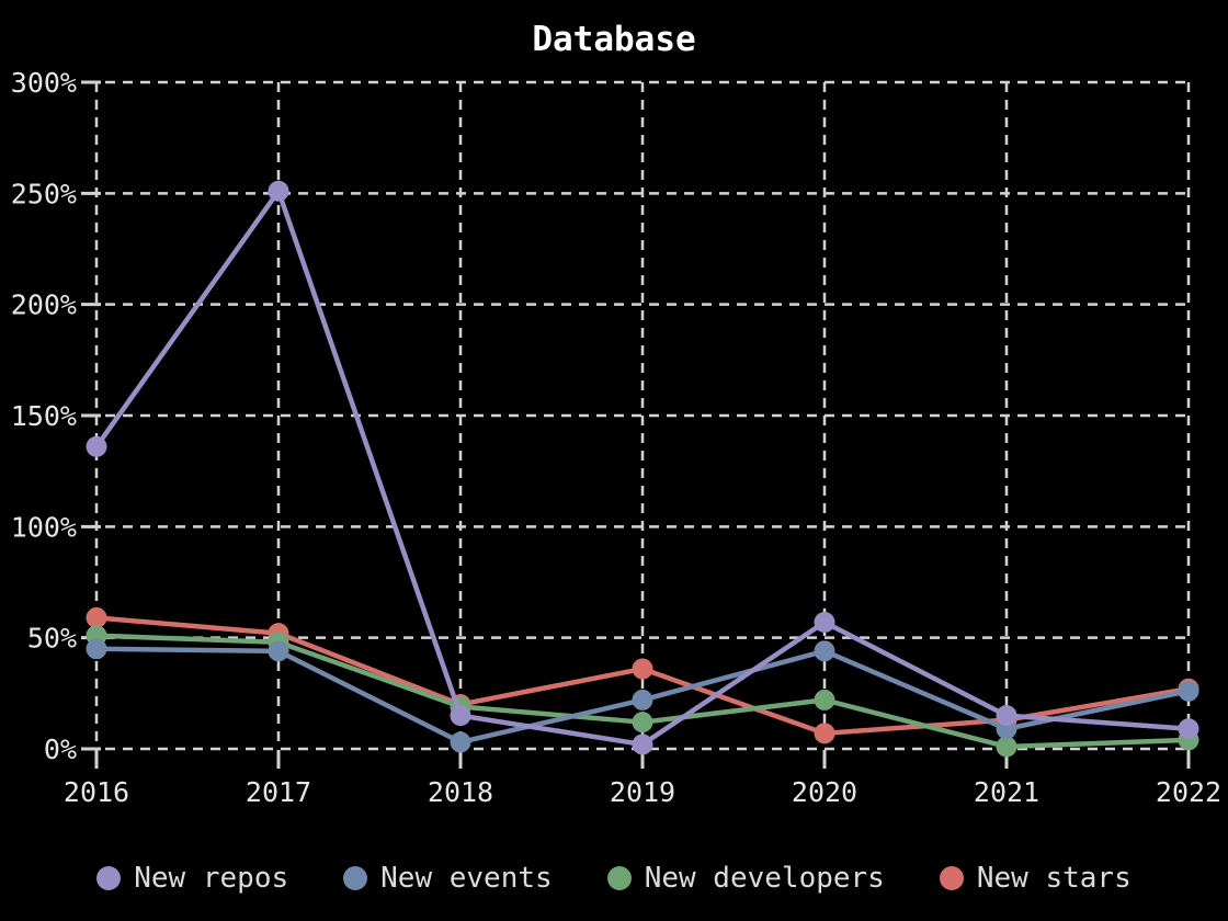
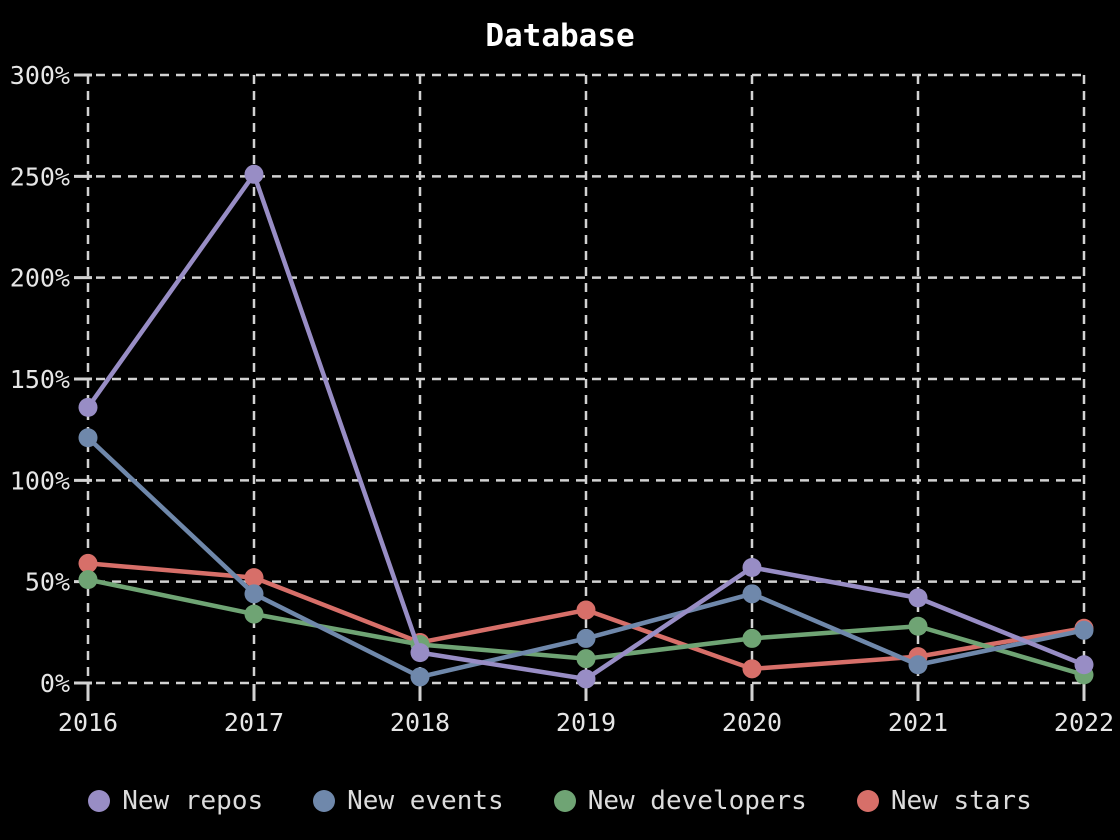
New events/2016: 45% -> 121%
New developers/2017: 48% -> 34%
New repos/2021: 15% -> 42%
New developers/2021: 1% -> 28%
